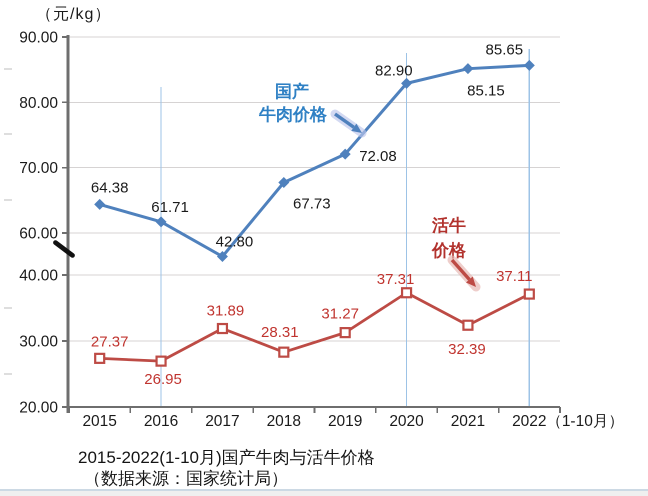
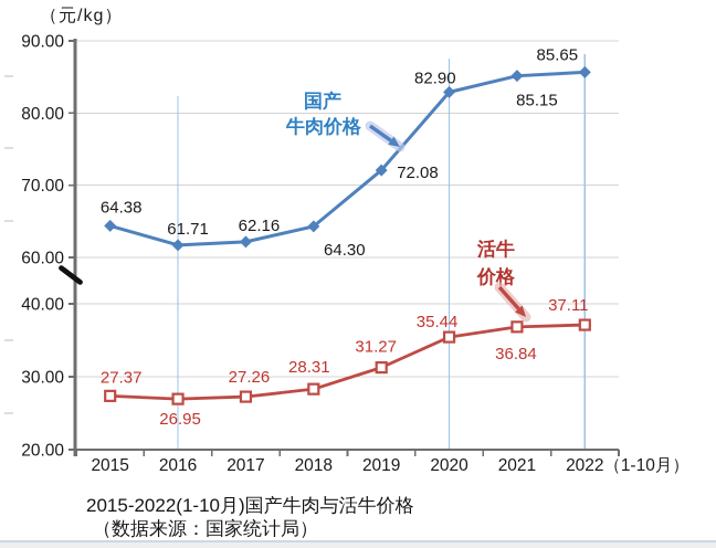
国产牛肉价格/2017: 42.80 -> 62.16
活牛价格/2017: 31.89 -> 27.26
国产牛肉价格/2018: 67.73 -> 64.30
活牛价格/2020: 37.31 -> 35.44
活牛价格/2021: 32.39 -> 36.84
